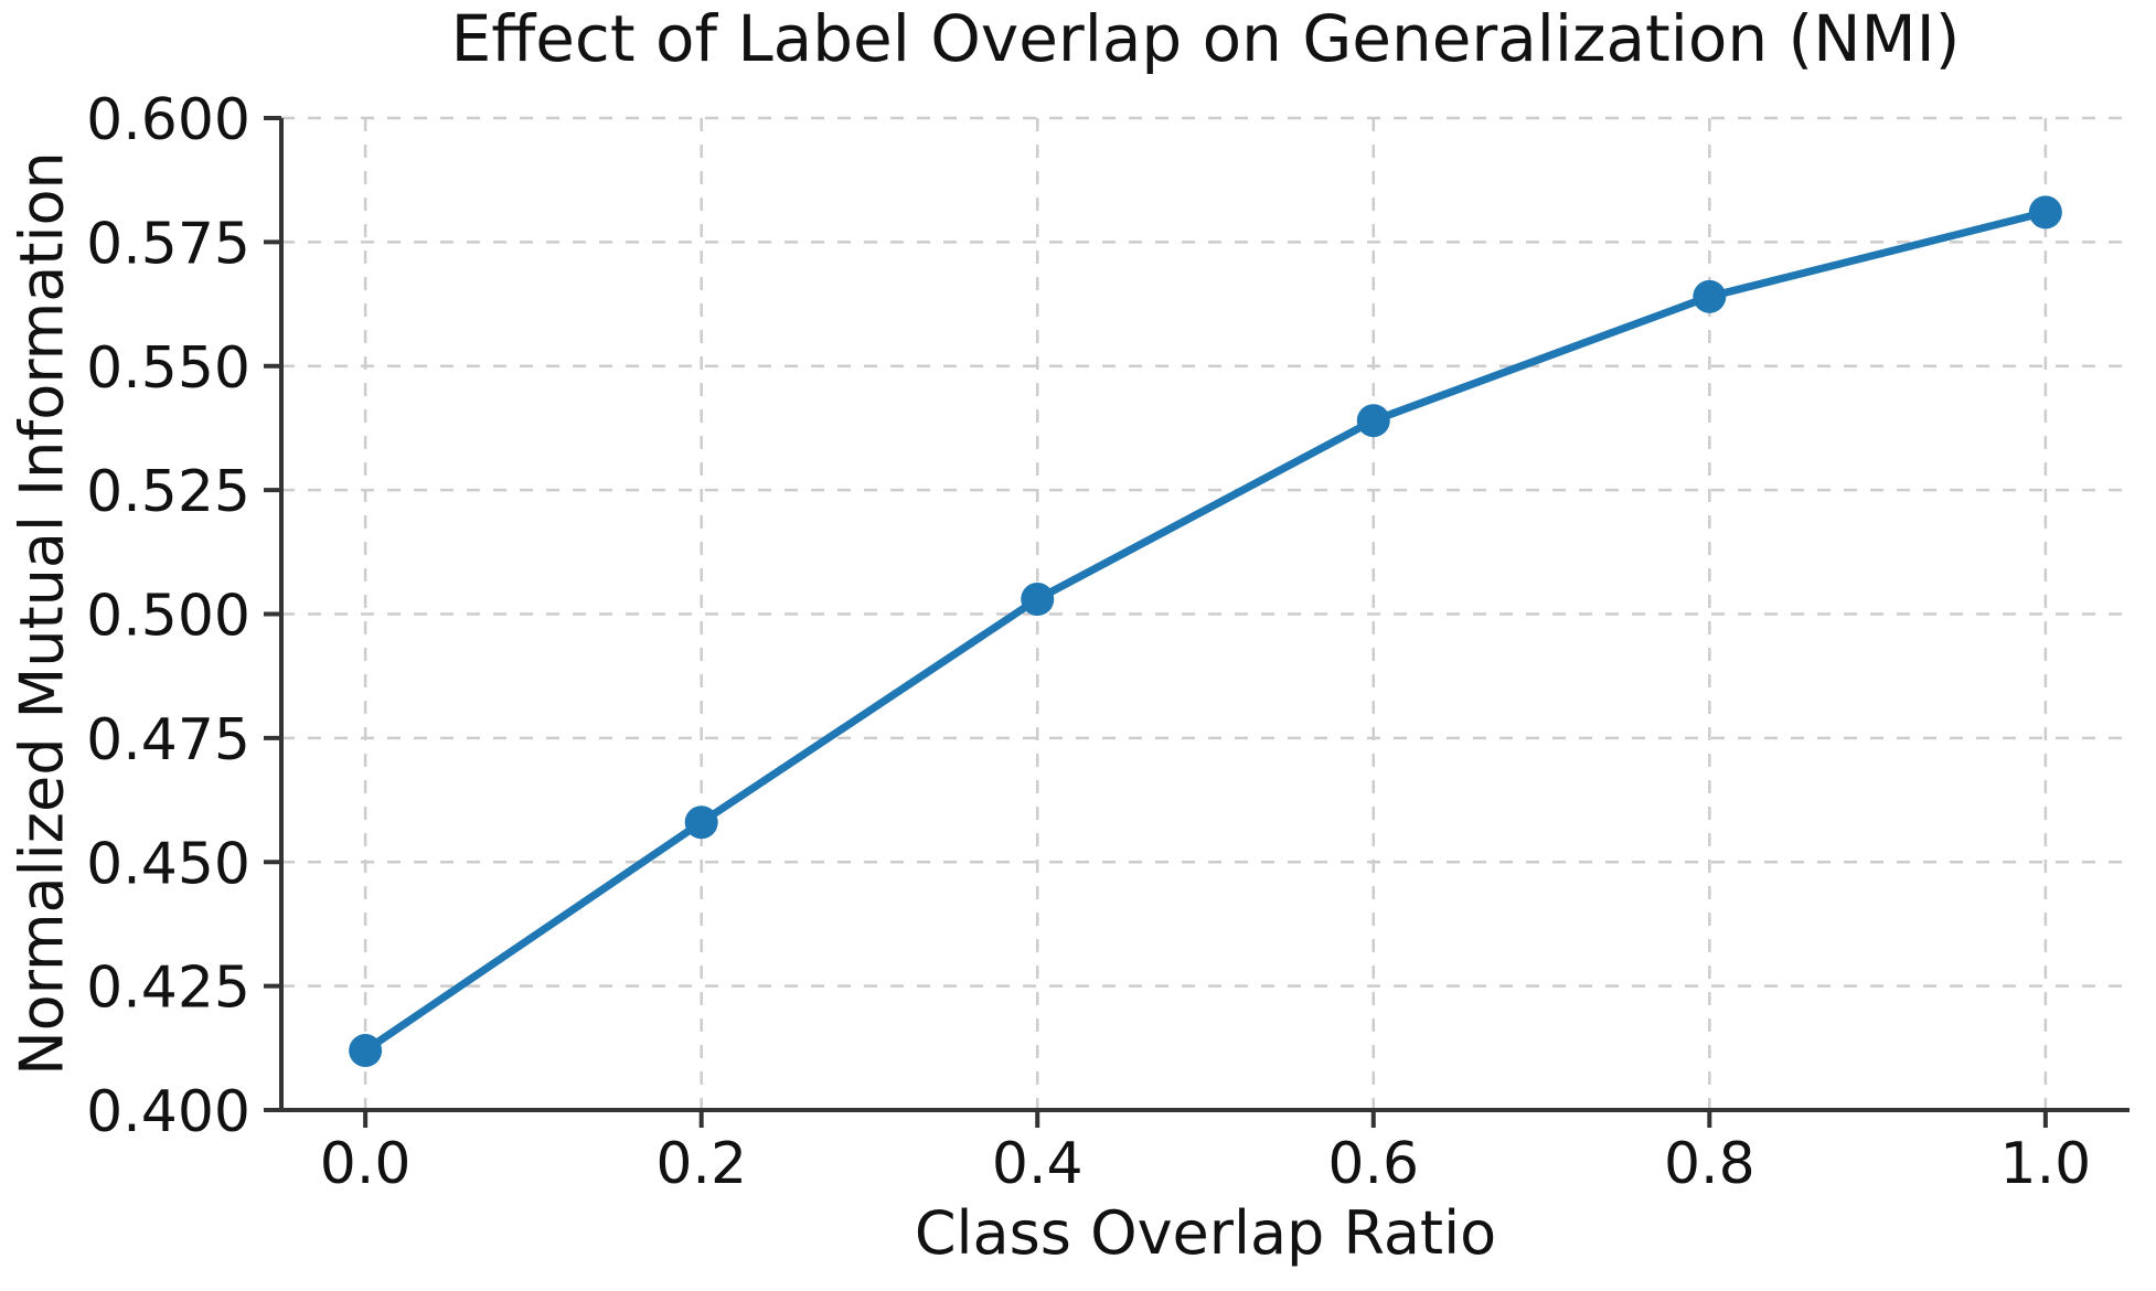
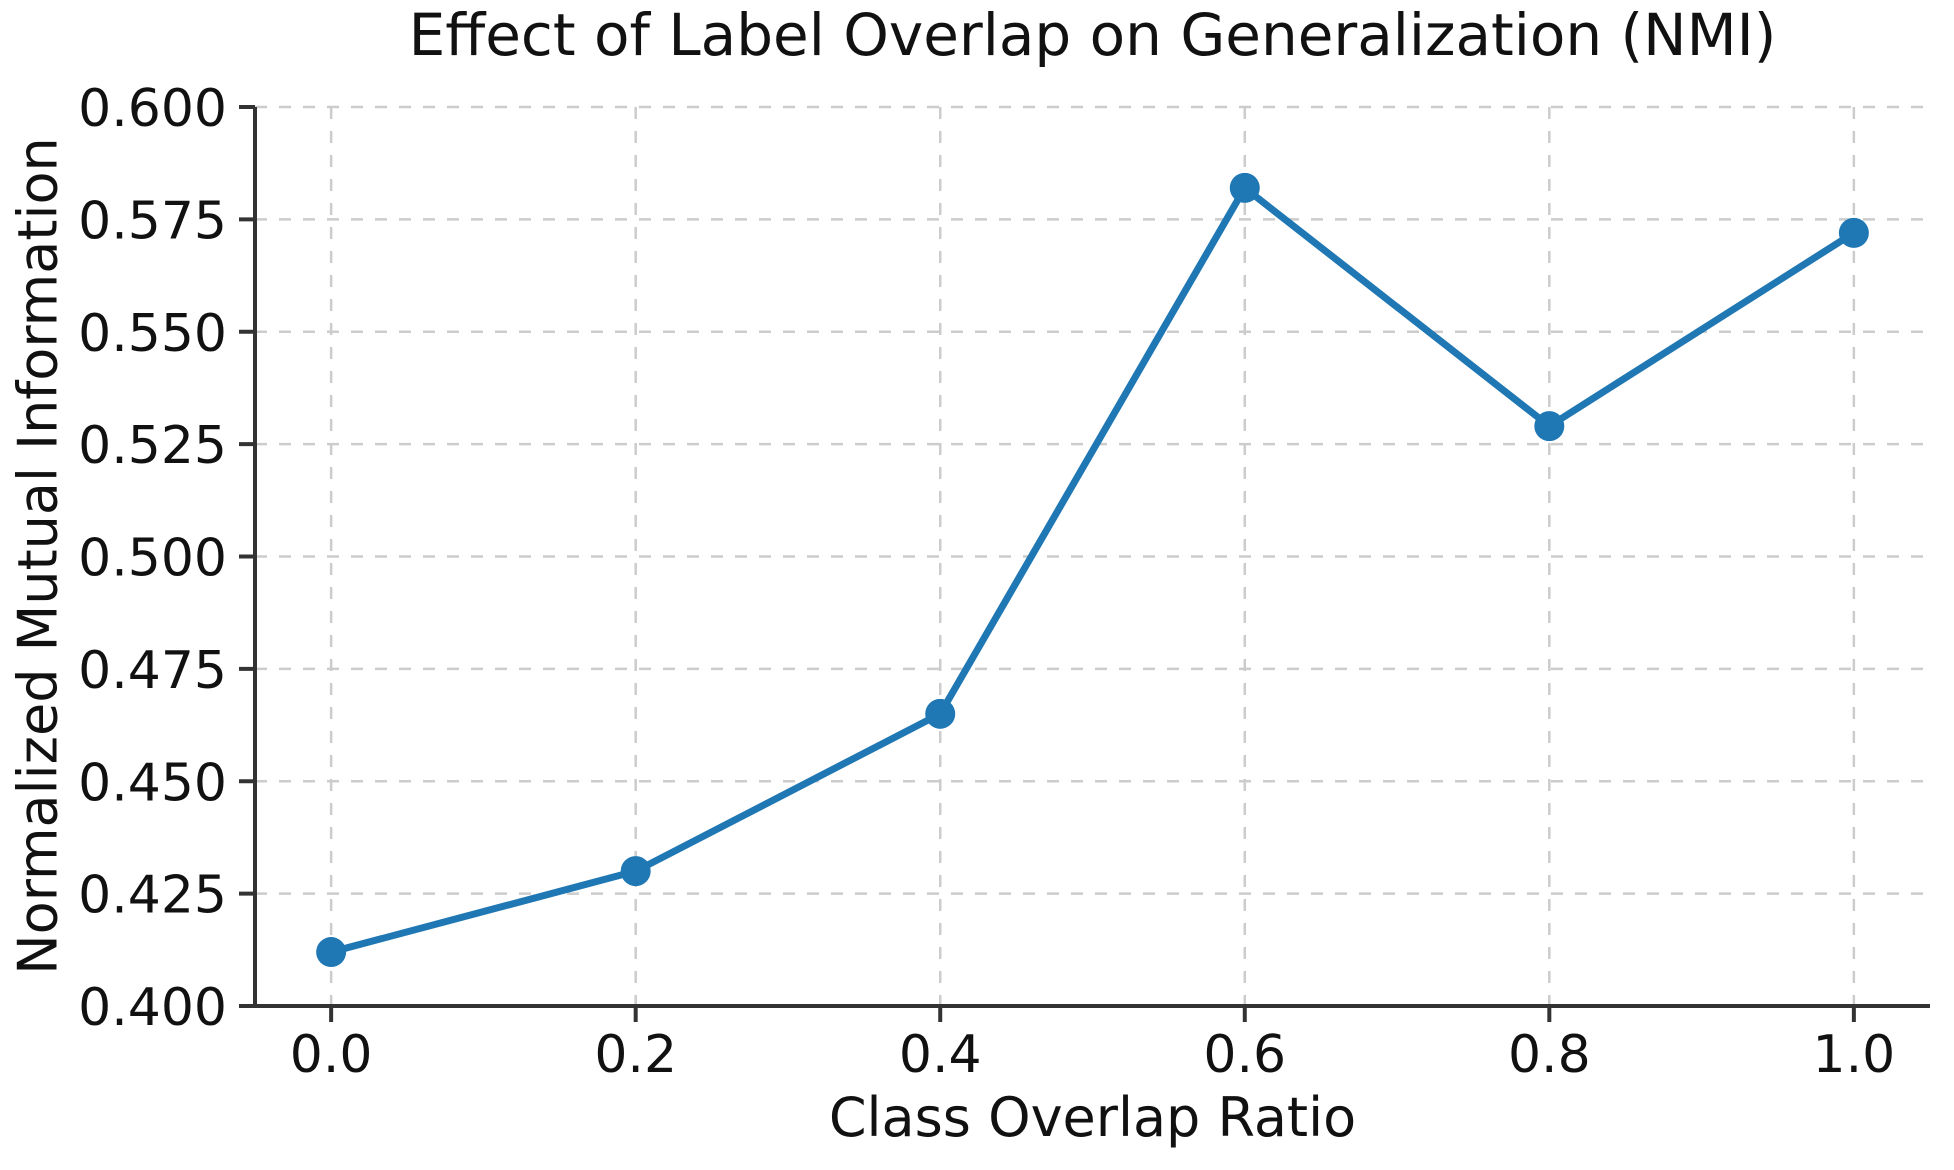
0.2: 0.458 -> 0.430
0.4: 0.503 -> 0.465
0.6: 0.539 -> 0.582
0.8: 0.564 -> 0.529
1.0: 0.581 -> 0.572
